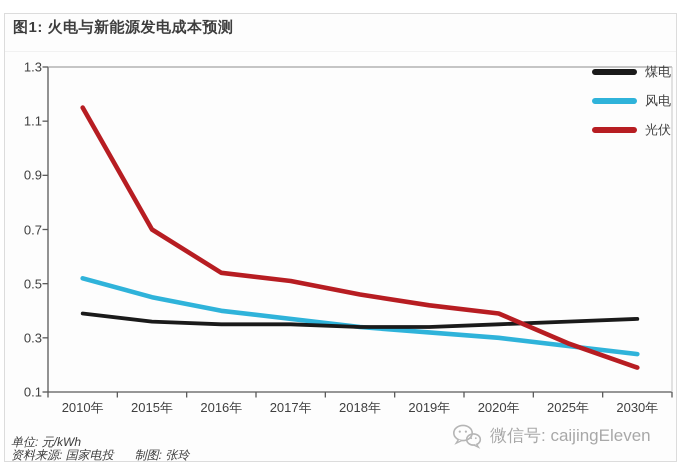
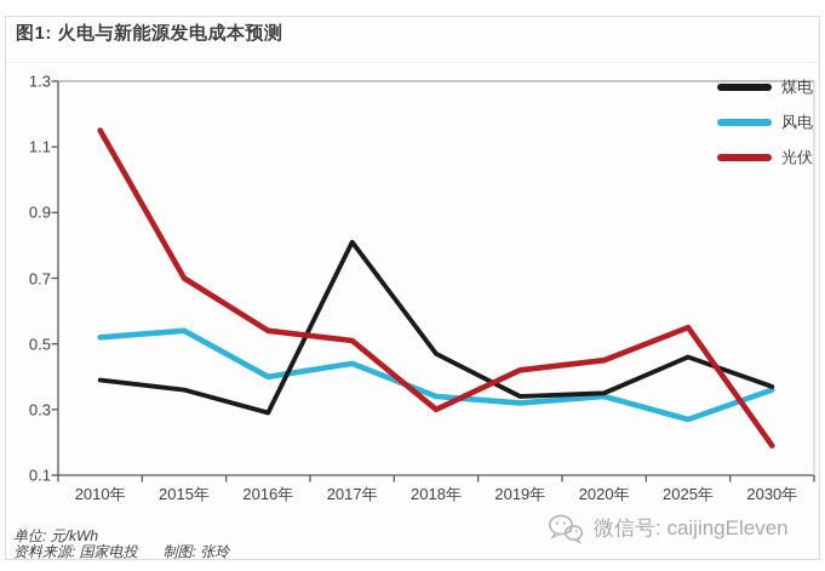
风电/2015年: 0.45 -> 0.54
煤电/2016年: 0.35 -> 0.29
煤电/2017年: 0.35 -> 0.81
风电/2017年: 0.37 -> 0.44
煤电/2018年: 0.34 -> 0.47
光伏/2018年: 0.46 -> 0.30
风电/2020年: 0.30 -> 0.34
光伏/2020年: 0.39 -> 0.45
煤电/2025年: 0.36 -> 0.46
光伏/2025年: 0.28 -> 0.55
风电/2030年: 0.24 -> 0.36
